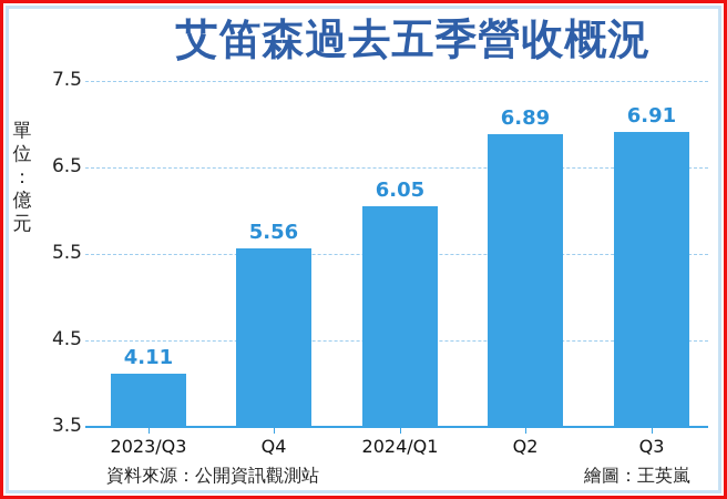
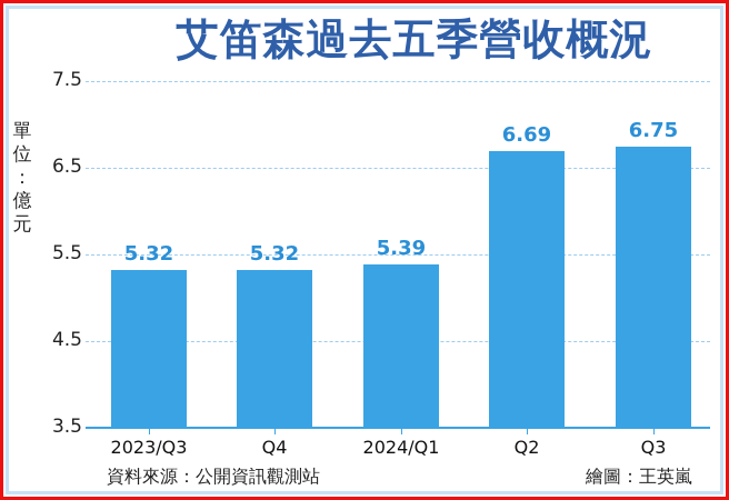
2023/Q3: 4.11 -> 5.32
Q4: 5.56 -> 5.32
2024/Q1: 6.05 -> 5.39
Q2: 6.89 -> 6.69
Q3: 6.91 -> 6.75
